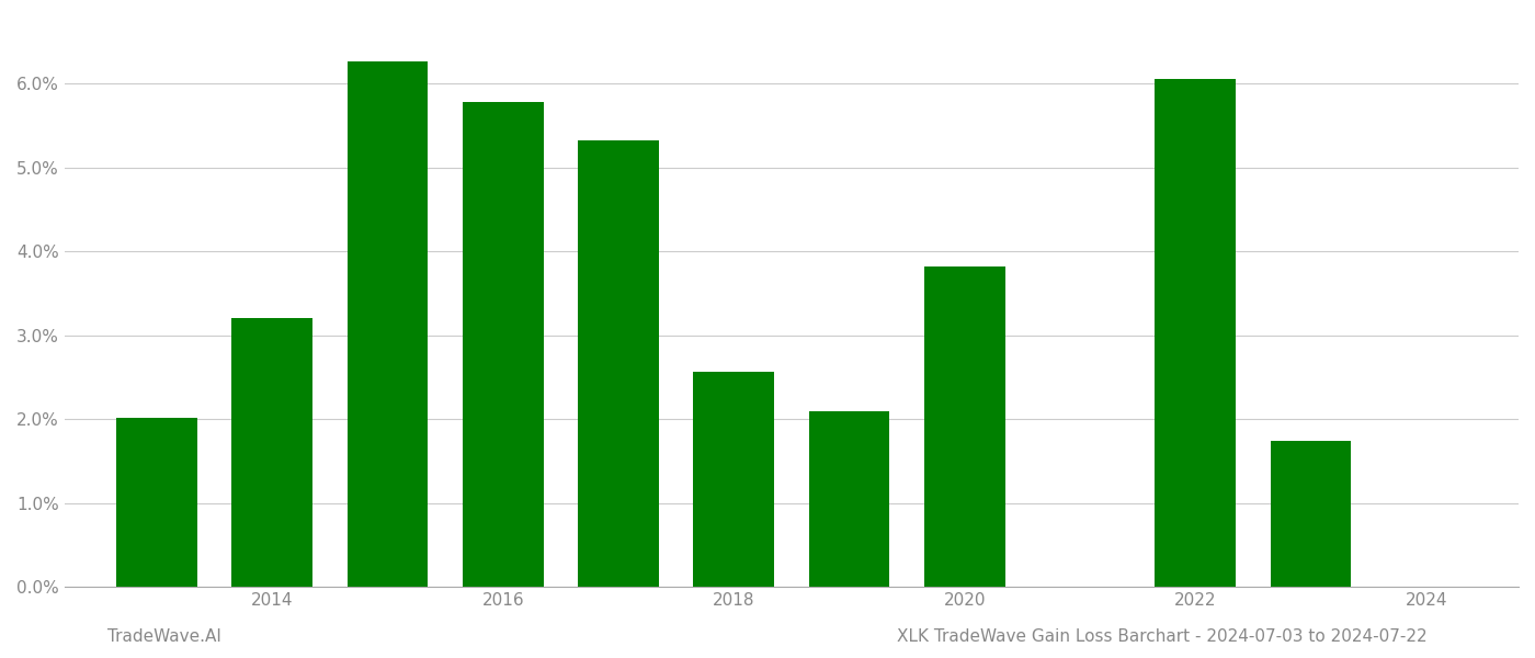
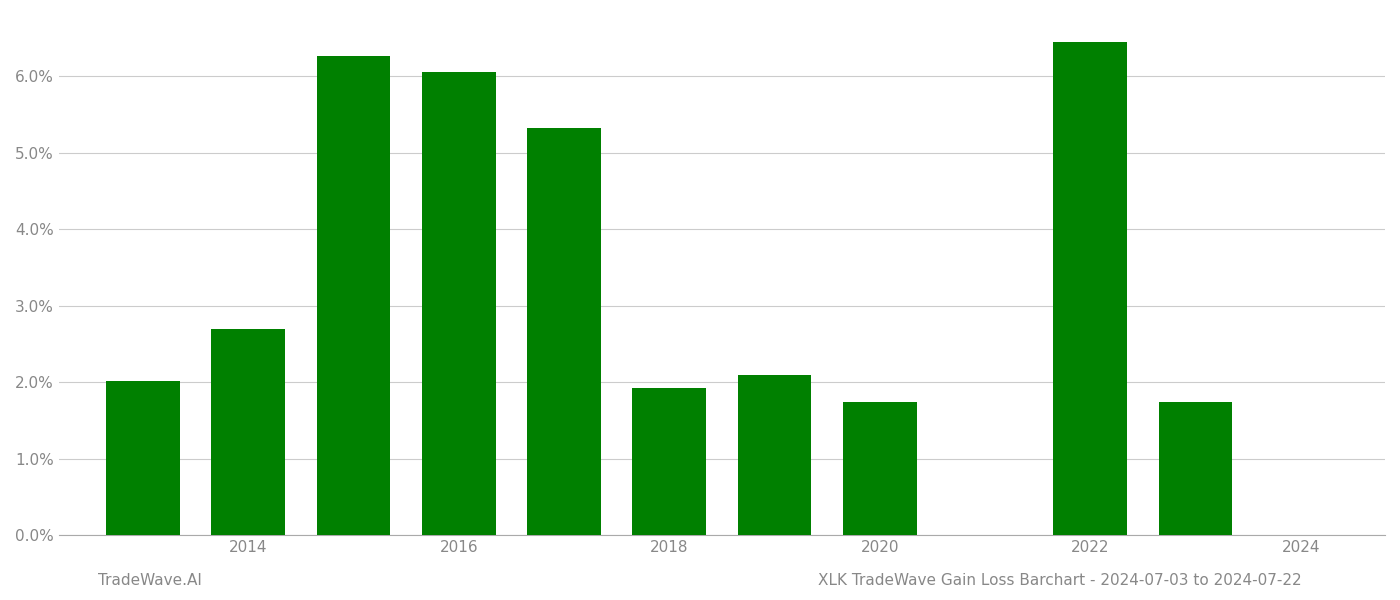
2014: 3.20% -> 2.70%
2016: 5.78% -> 6.06%
2018: 2.56% -> 1.93%
2020: 3.82% -> 1.74%
2022: 6.06% -> 6.45%
